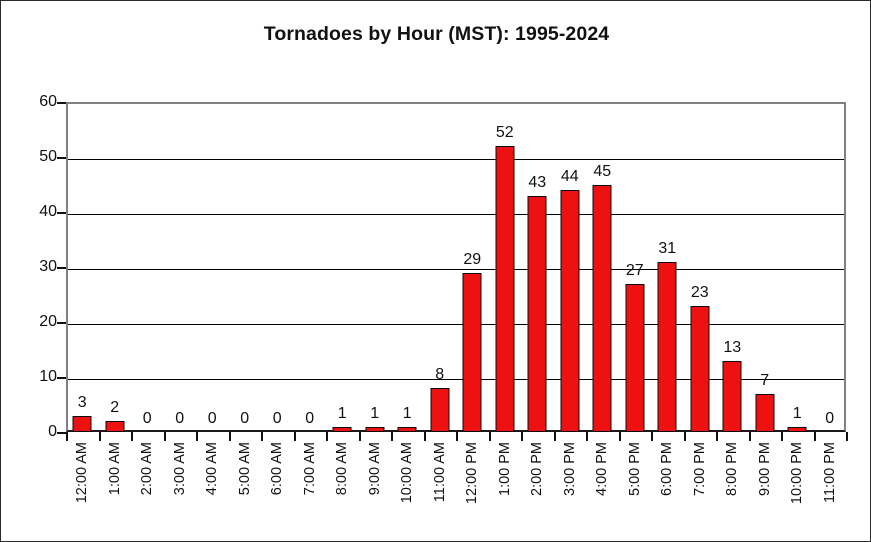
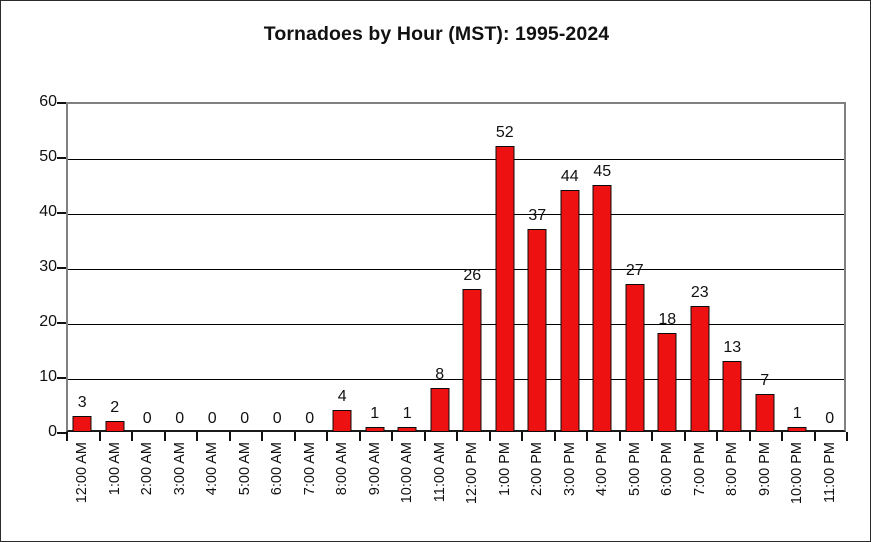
8:00 AM: 1 -> 4
12:00 PM: 29 -> 26
2:00 PM: 43 -> 37
6:00 PM: 31 -> 18
